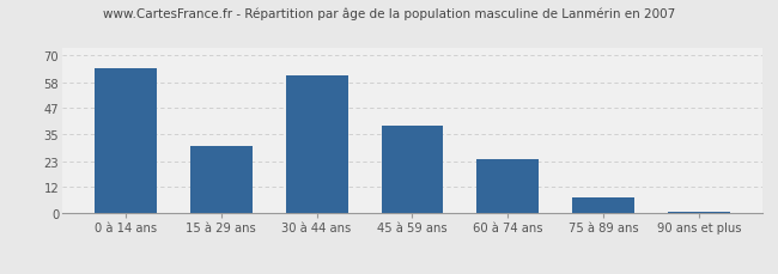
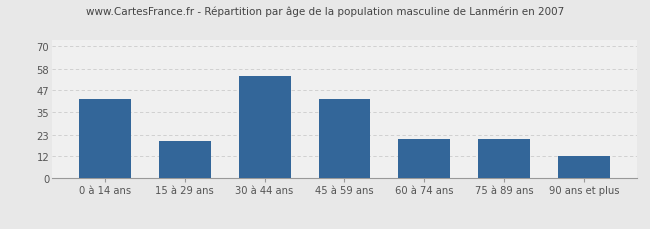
0 à 14 ans: 64 -> 42
15 à 29 ans: 30 -> 20
30 à 44 ans: 61 -> 54
45 à 59 ans: 39 -> 42
60 à 74 ans: 24 -> 21
75 à 89 ans: 7 -> 21
90 ans et plus: 1 -> 12
